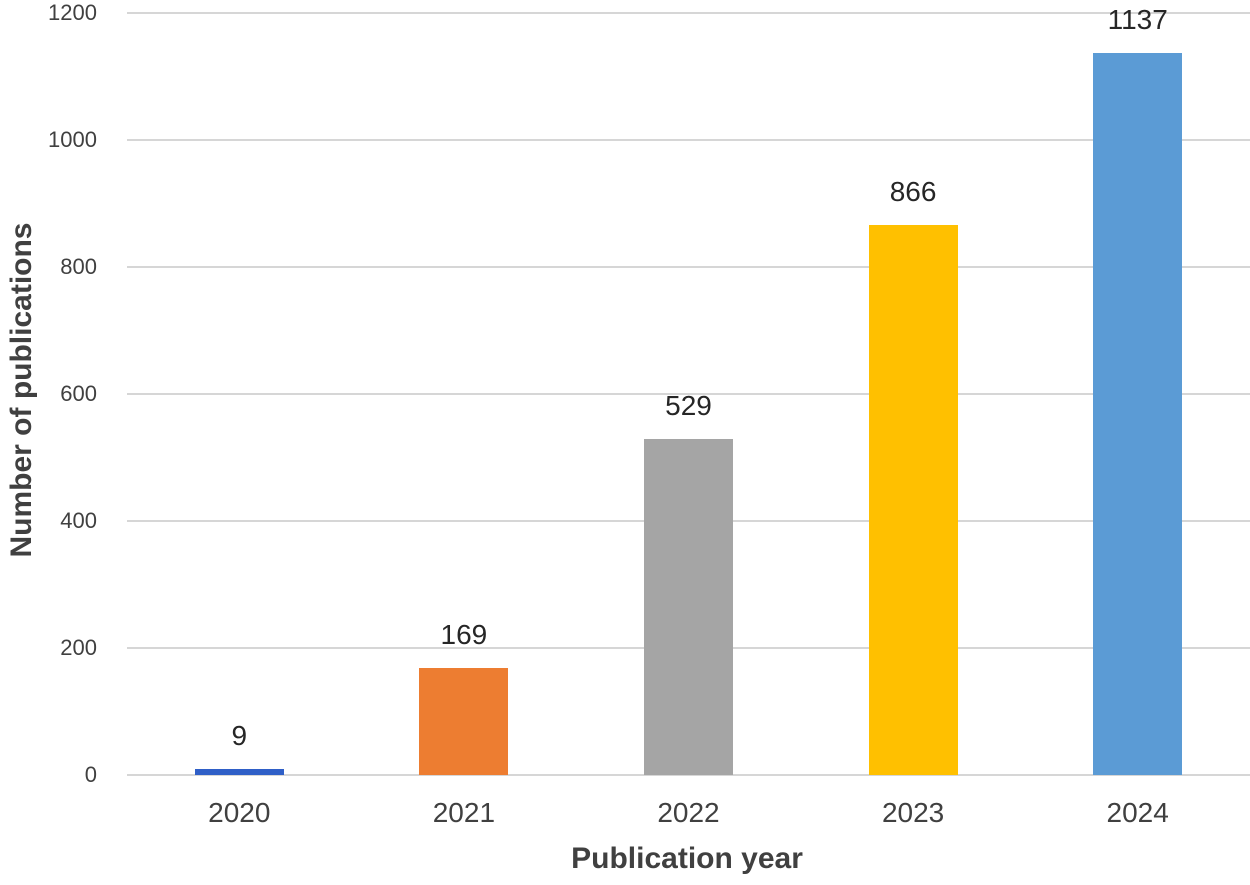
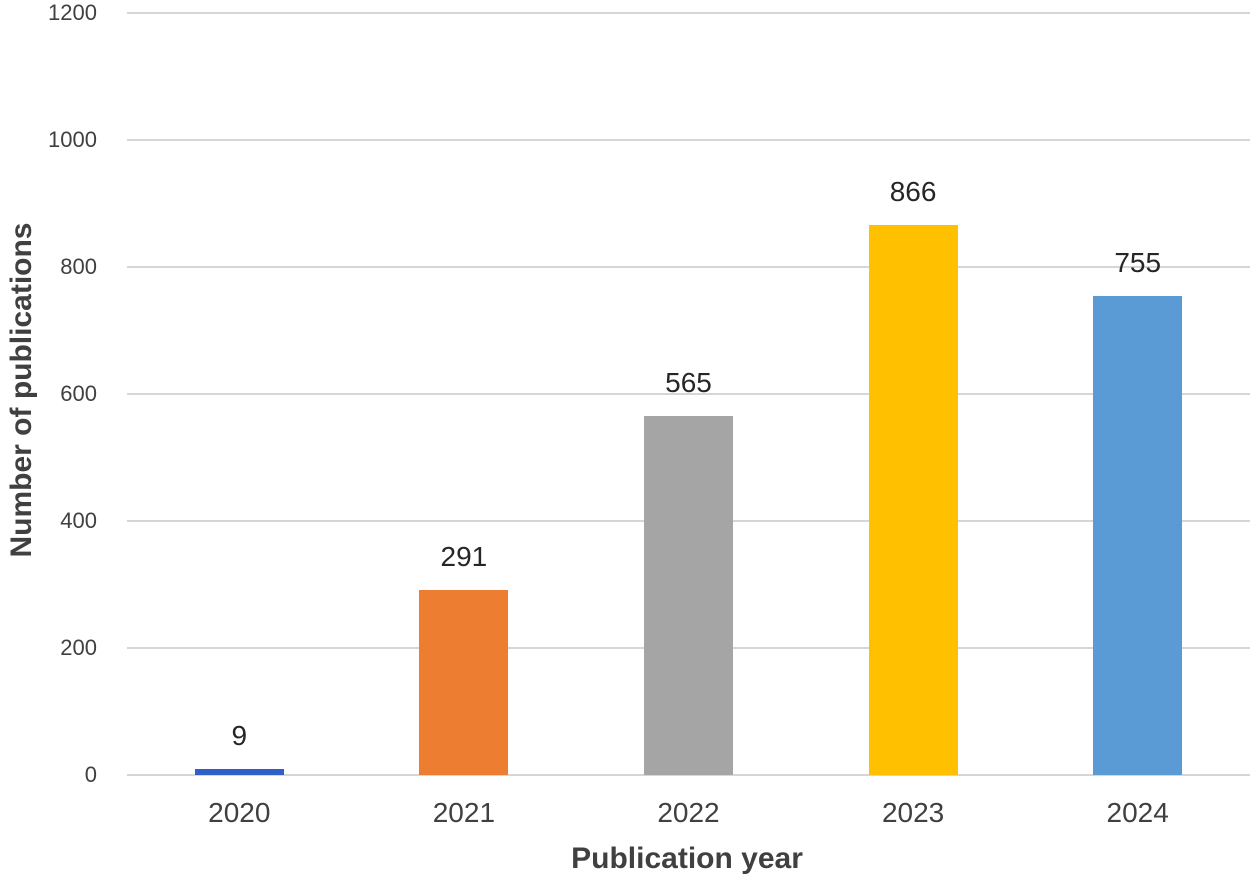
2021: 169 -> 291
2022: 529 -> 565
2024: 1137 -> 755
